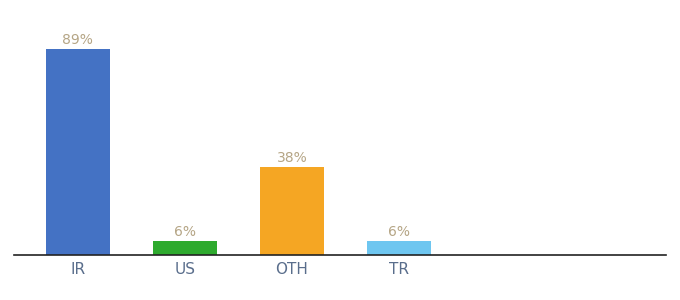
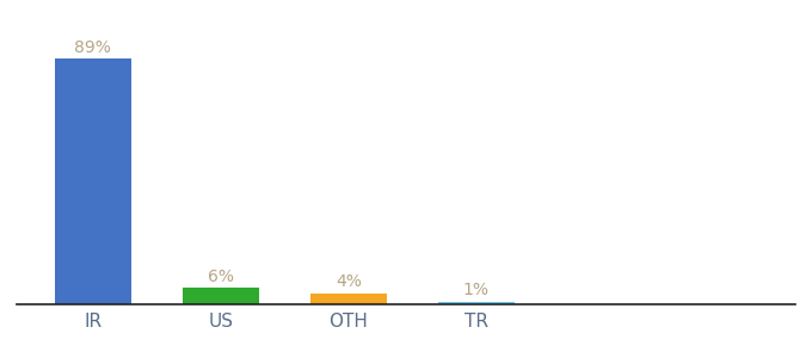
OTH: 38% -> 4%
TR: 6% -> 1%
